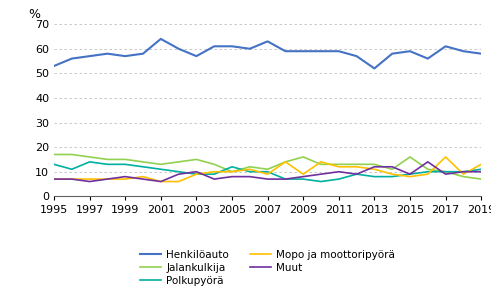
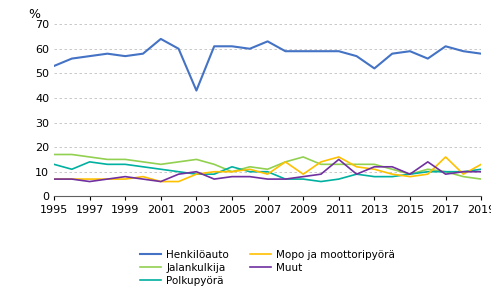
Henkilöauto/2003: 57 -> 43
Mopo ja moottoripyörä/2011: 12 -> 16
Muut/2011: 10 -> 15
Jalankulkija/2015: 16 -> 9
